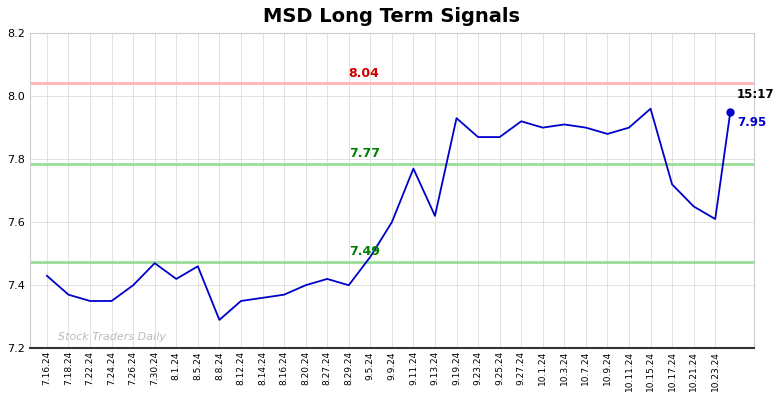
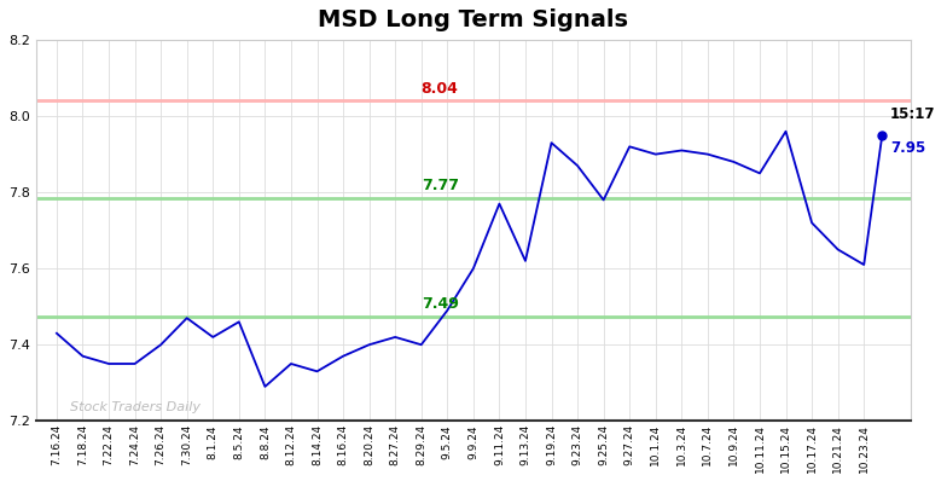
8.14.24: 7.36 -> 7.33
9.25.24: 7.87 -> 7.78
10.11.24: 7.90 -> 7.85
